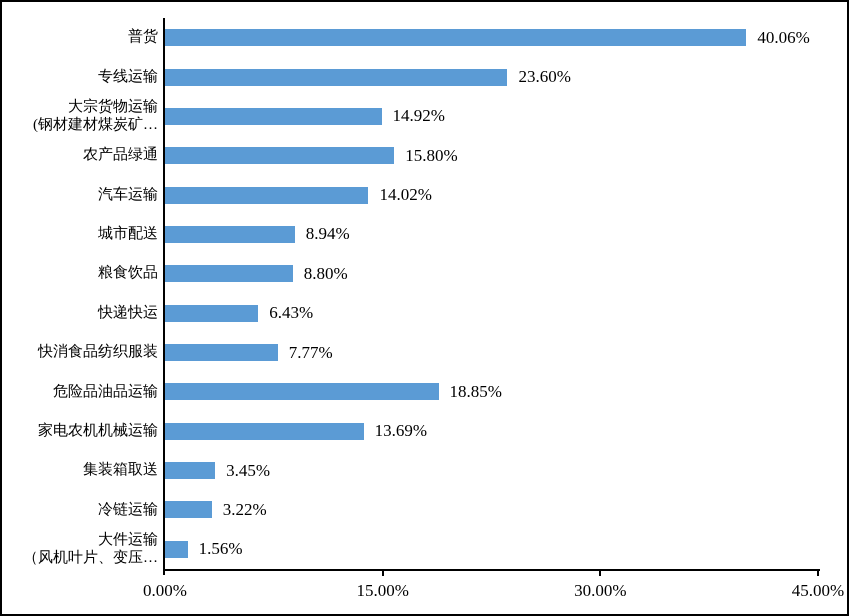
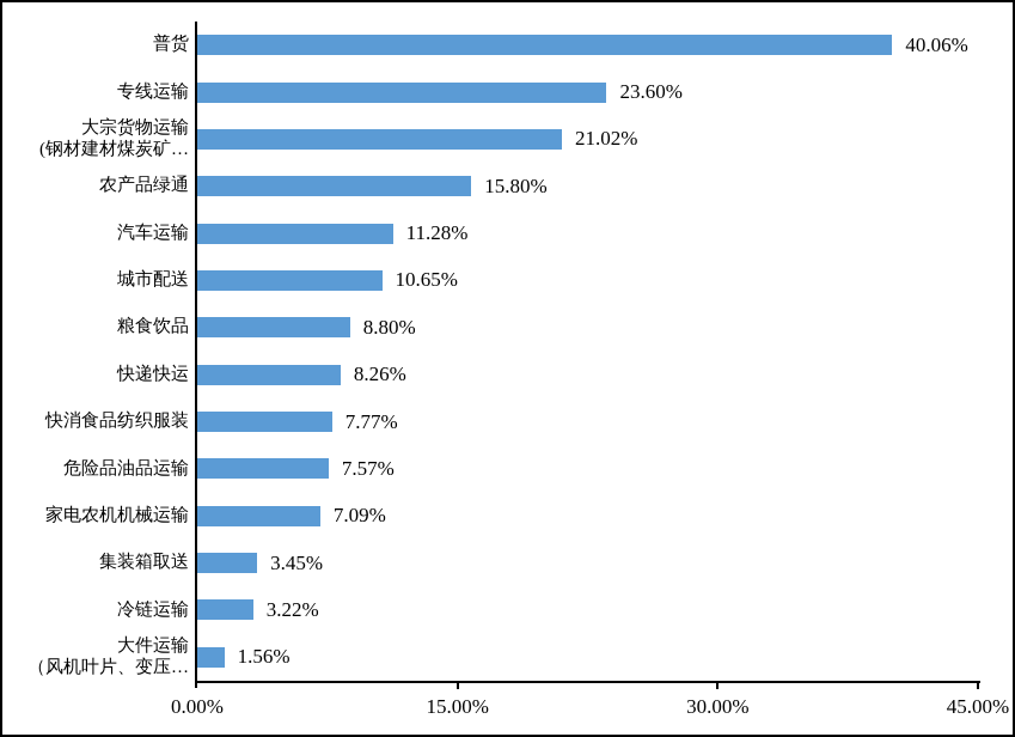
大宗货物运输 (钢材建材煤炭矿…: 14.92% -> 21.02%
汽车运输: 14.02% -> 11.28%
城市配送: 8.94% -> 10.65%
快递快运: 6.43% -> 8.26%
危险品油品运输: 18.85% -> 7.57%
家电农机机械运输: 13.69% -> 7.09%
